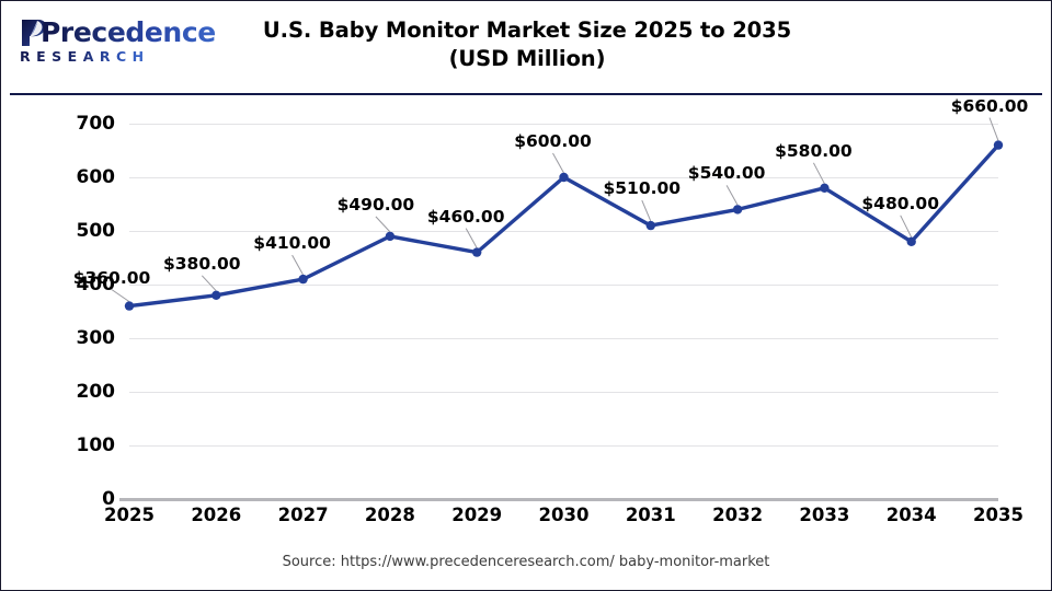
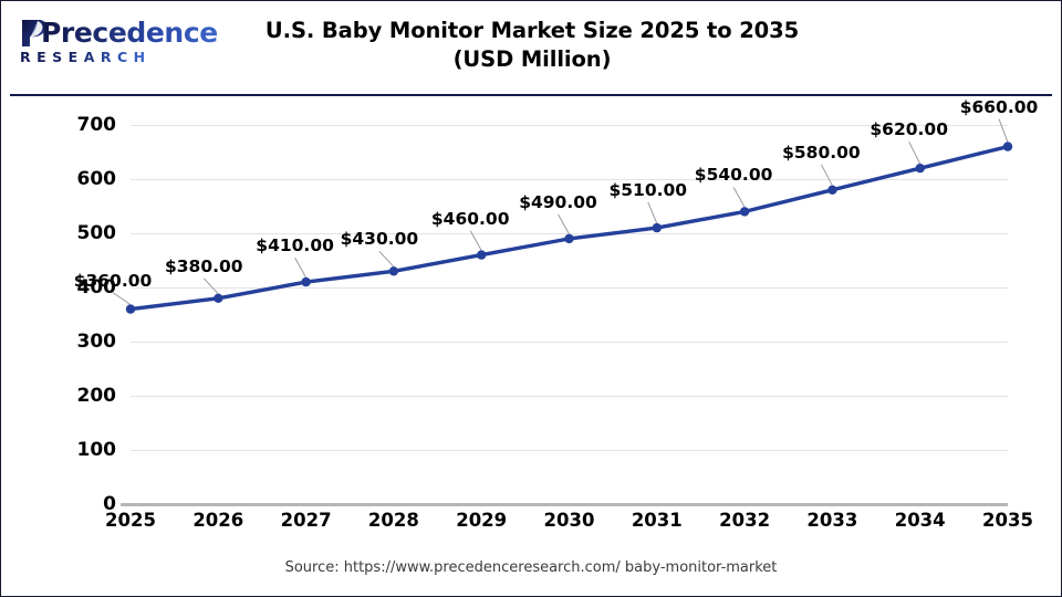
2028: $490.00 -> $430.00
2030: $600.00 -> $490.00
2034: $480.00 -> $620.00
